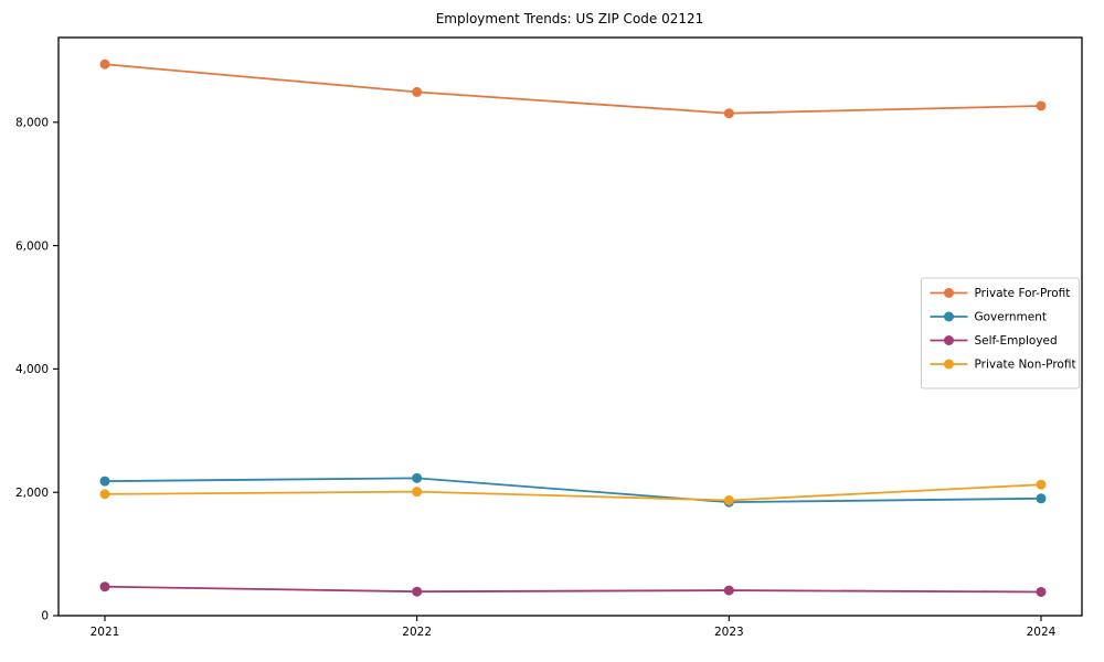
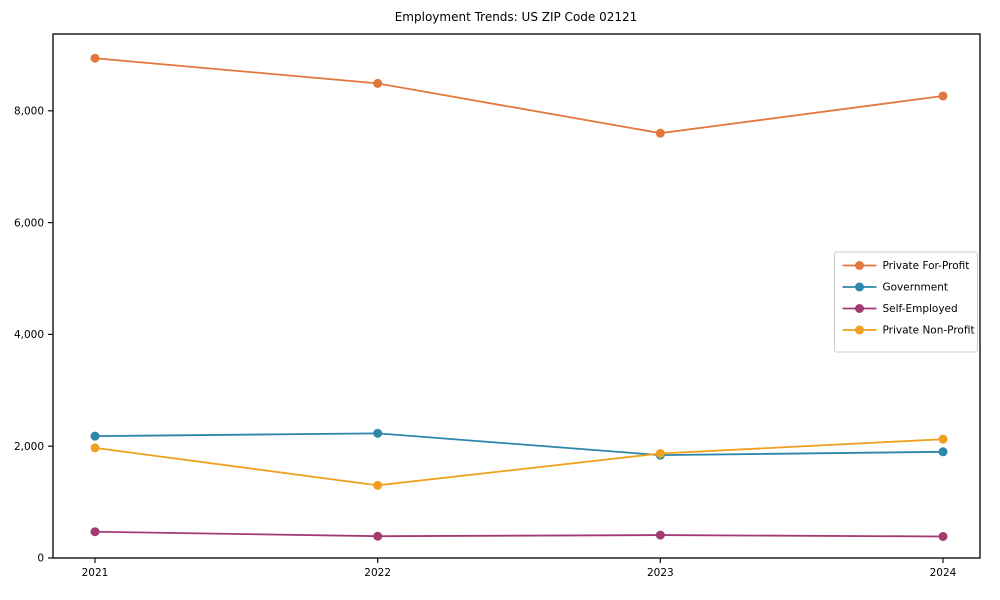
Private Non-Profit/2022: 2000 -> 1300
Private For-Profit/2023: 8100 -> 7600
